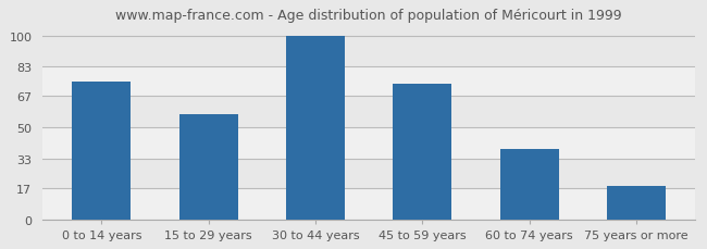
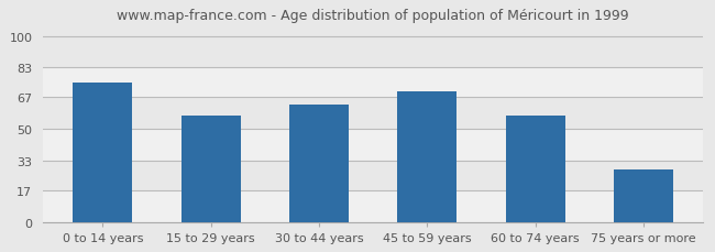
30 to 44 years: 100 -> 63
45 to 59 years: 74 -> 70
60 to 74 years: 38 -> 57
75 years or more: 18 -> 28
